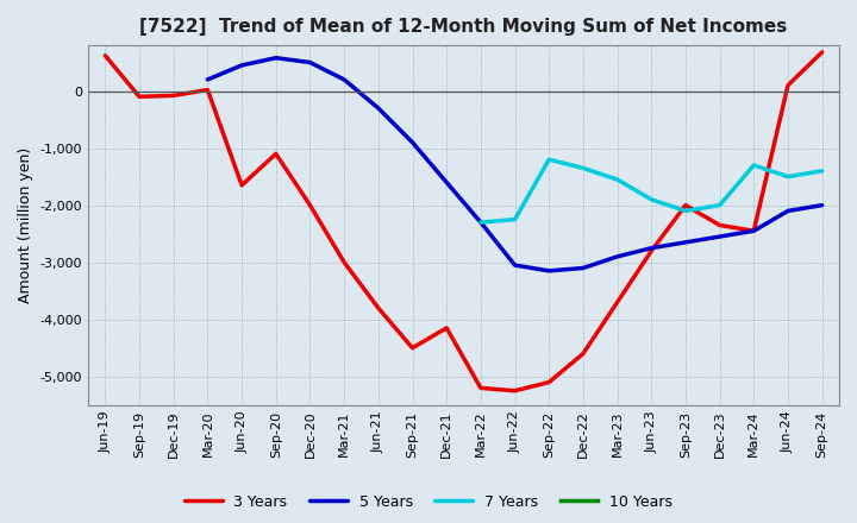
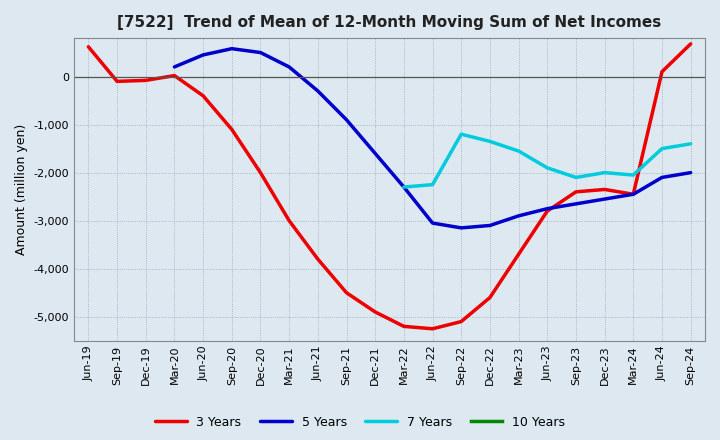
3 Years/Jun-20: -1,650 -> -400
3 Years/Dec-21: -4,150 -> -4,900
3 Years/Sep-23: -2,000 -> -2,400
7 Years/Mar-24: -1,300 -> -2,050
